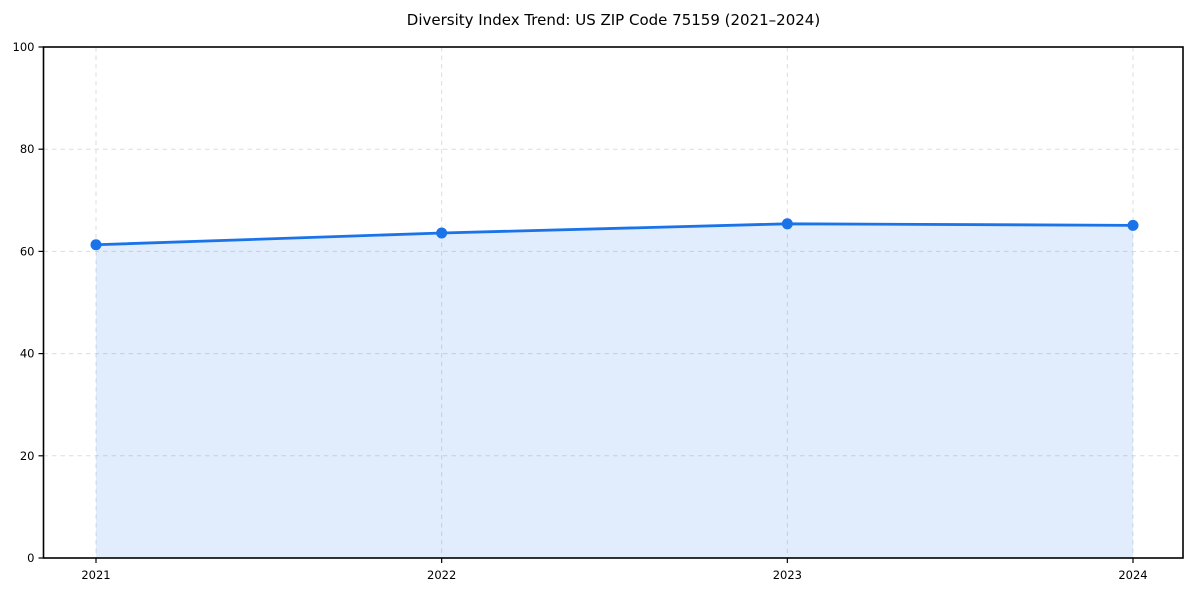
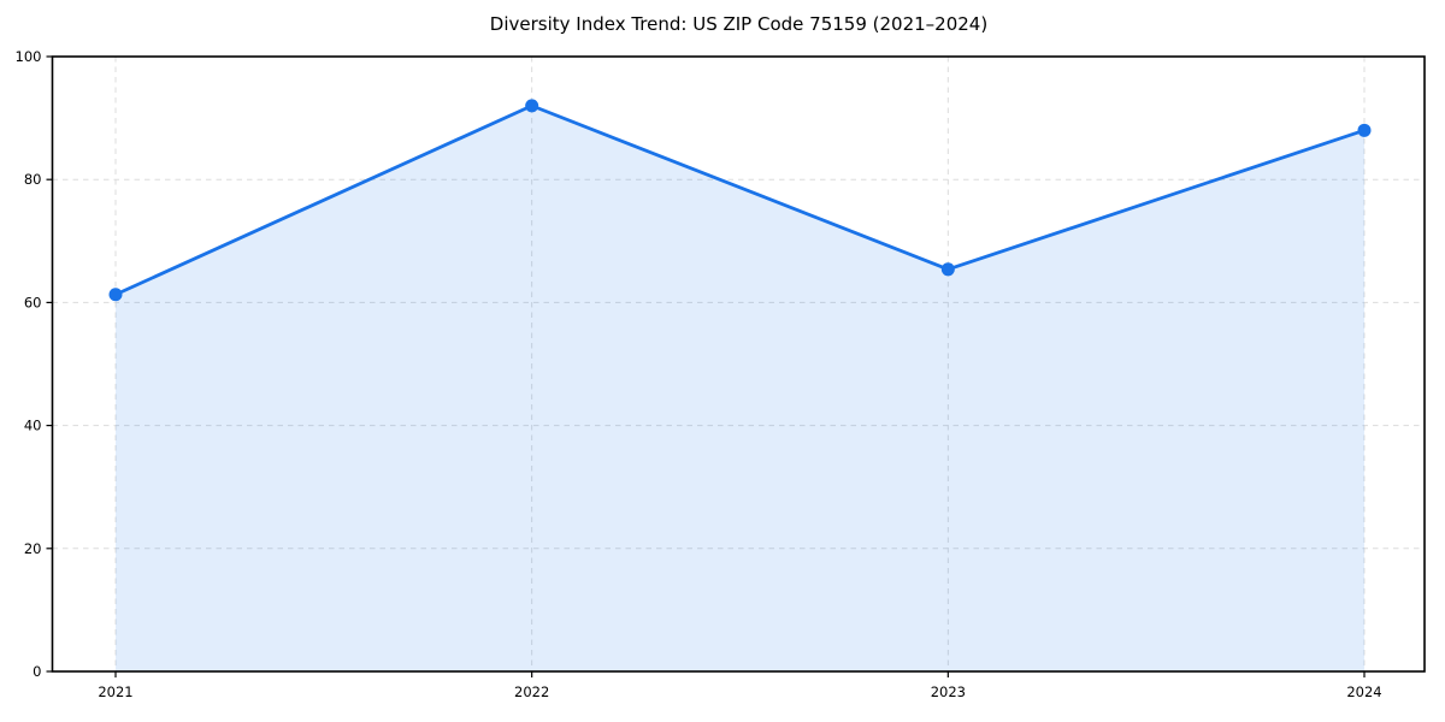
2022: 64 -> 92
2024: 65 -> 88
